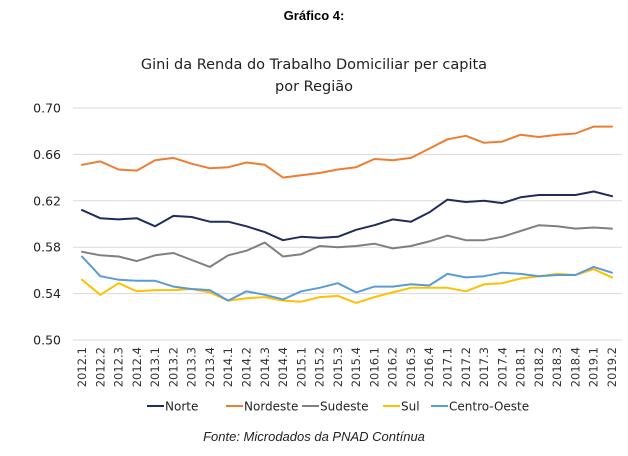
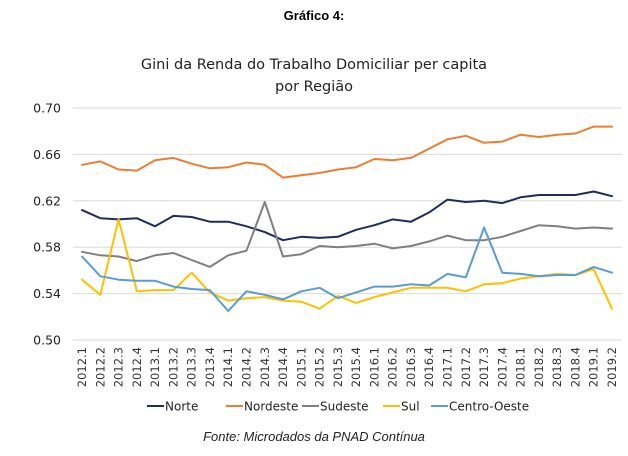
Sul/2012.3: 0.549 -> 0.604
Sul/2013.3: 0.544 -> 0.558
Centro-Oeste/2014.1: 0.534 -> 0.525
Sudeste/2014.3: 0.584 -> 0.619
Sul/2015.2: 0.537 -> 0.527
Centro-Oeste/2015.3: 0.549 -> 0.536
Centro-Oeste/2017.3: 0.555 -> 0.597
Sul/2019.2: 0.554 -> 0.527
